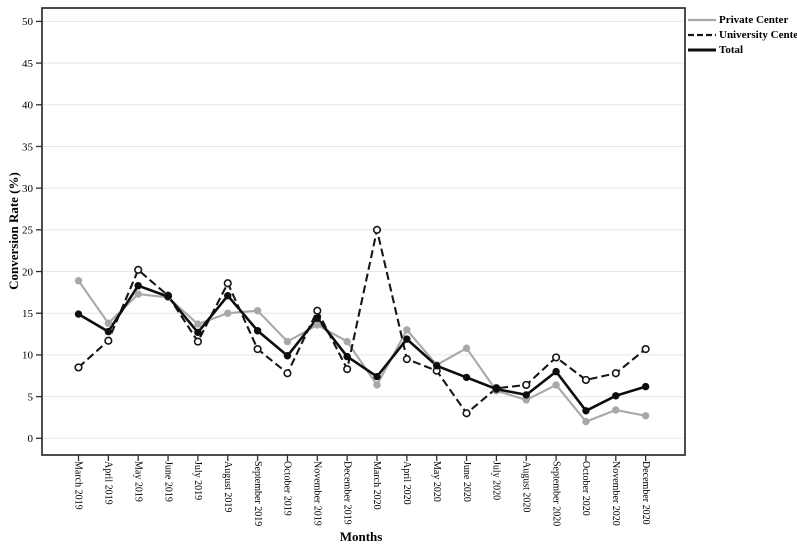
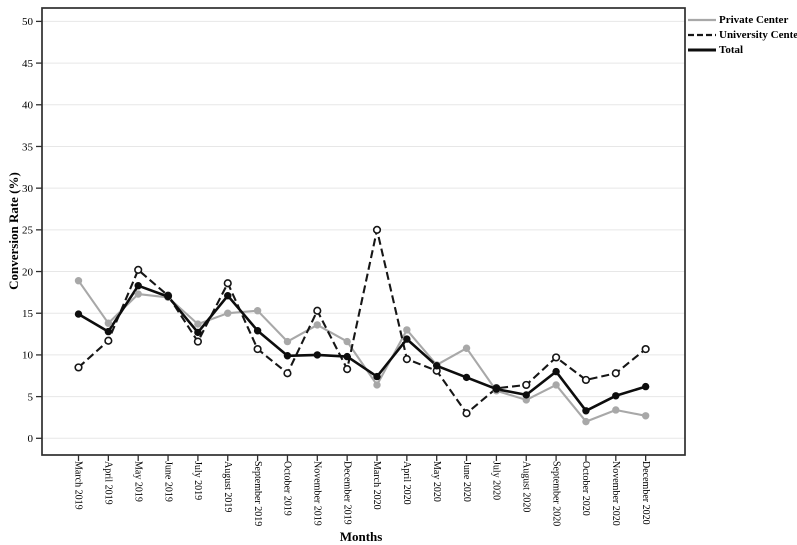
Total/November 2019: 14 -> 10
